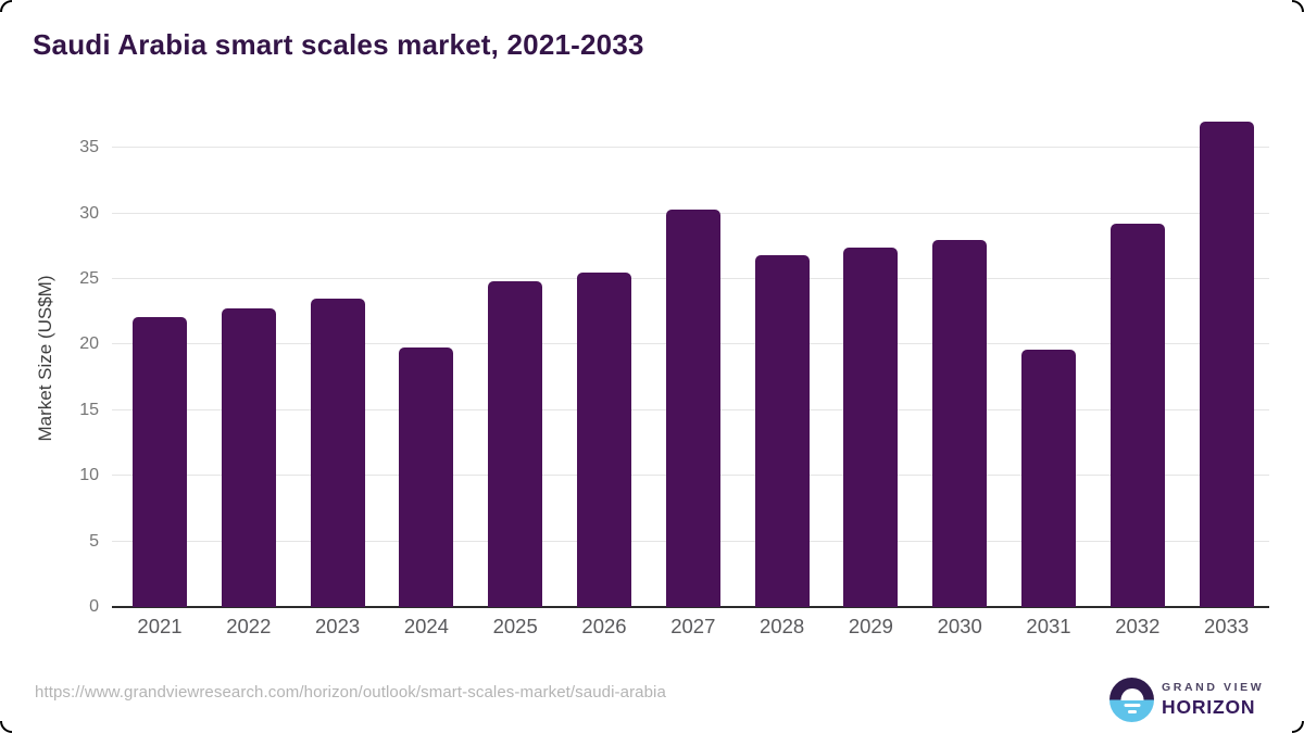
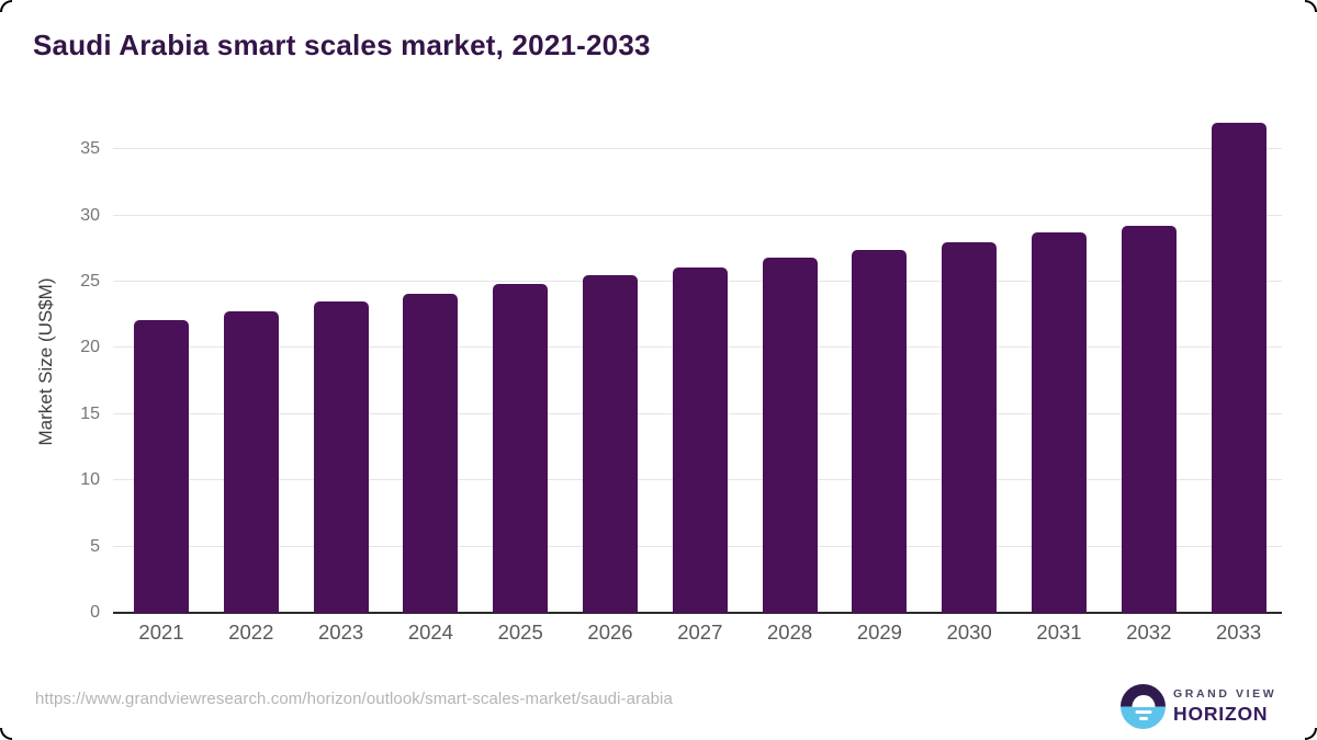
2024: 19.8 -> 24.1
2027: 30.3 -> 26.1
2031: 19.6 -> 28.7
